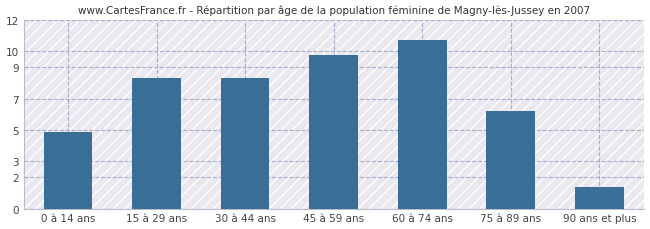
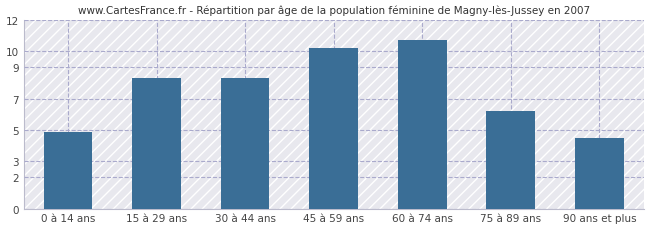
45 à 59 ans: 9.8 -> 10.2
90 ans et plus: 1.4 -> 4.5
